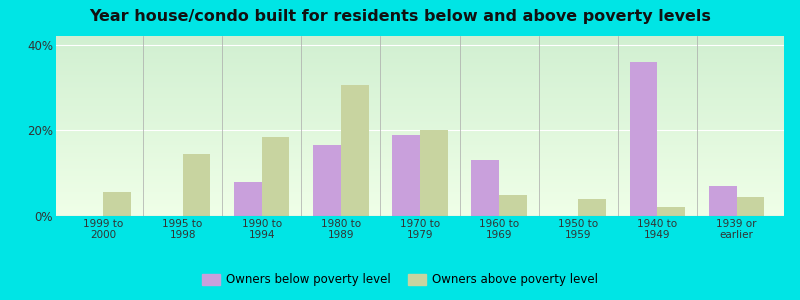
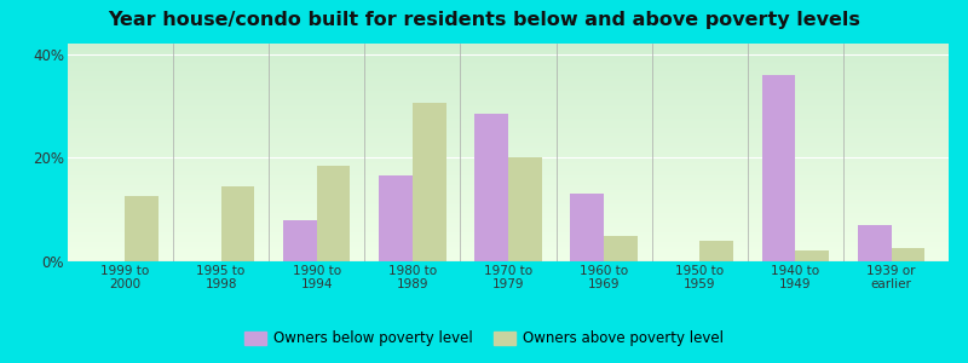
Owners above poverty level/1999 to 2000: 5.5% -> 12.5%
Owners below poverty level/1970 to 1979: 19.0% -> 28.5%
Owners above poverty level/1939 or earlier: 4.5% -> 2.5%
